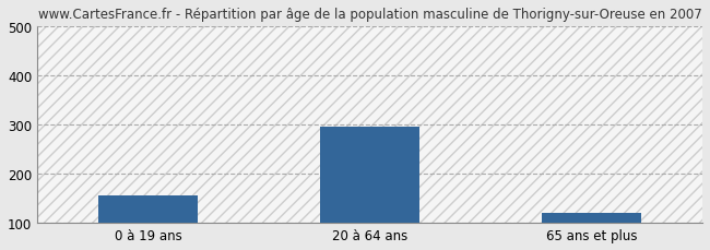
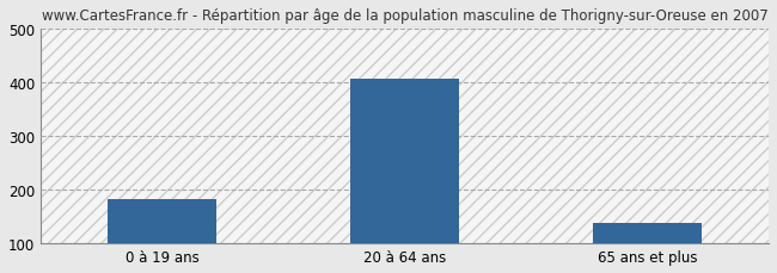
0 à 19 ans: 155 -> 182
20 à 64 ans: 295 -> 408
65 ans et plus: 120 -> 138
